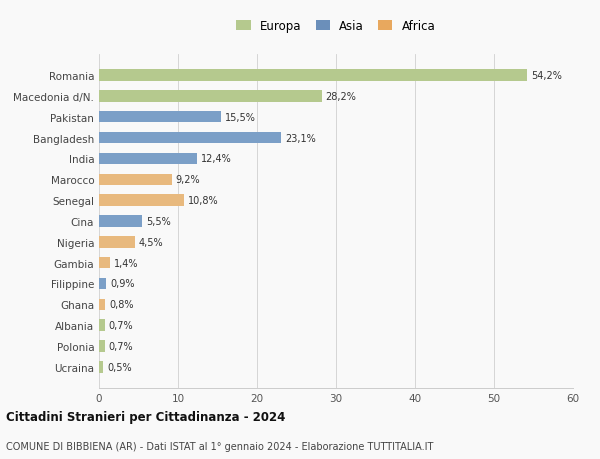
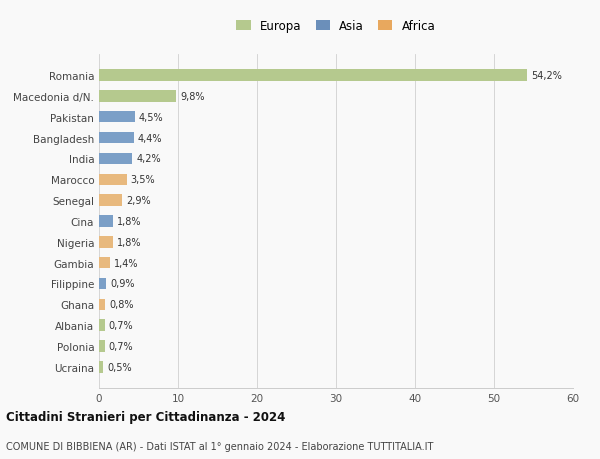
Macedonia d/N.: 28,2% -> 9,8%
Pakistan: 15,5% -> 4,5%
Bangladesh: 23,1% -> 4,4%
India: 12,4% -> 4,2%
Marocco: 9,2% -> 3,5%
Senegal: 10,8% -> 2,9%
Cina: 5,5% -> 1,8%
Nigeria: 4,5% -> 1,8%
